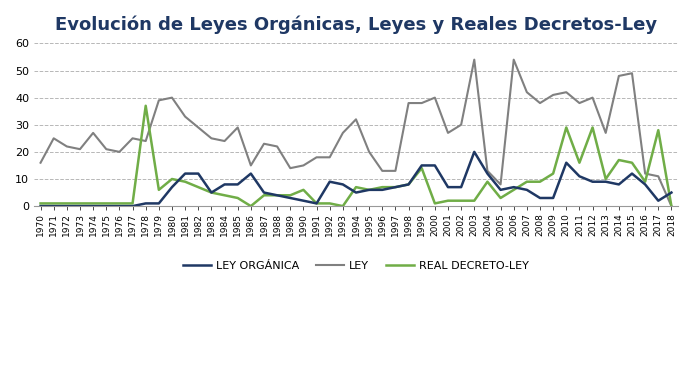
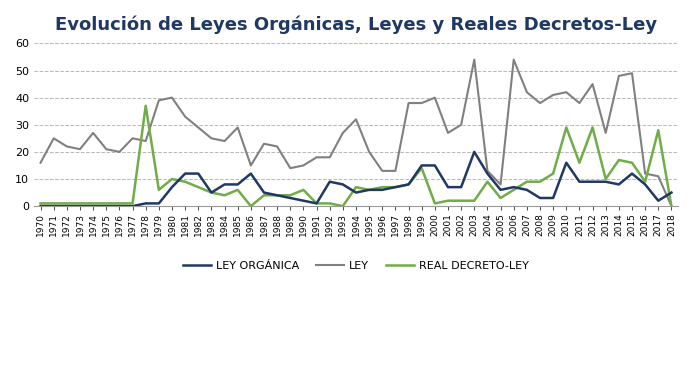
REAL DECRETO-LEY/1985: 3 -> 6
LEY ORGÁNICA/2011: 11 -> 9
LEY/2012: 40 -> 45
